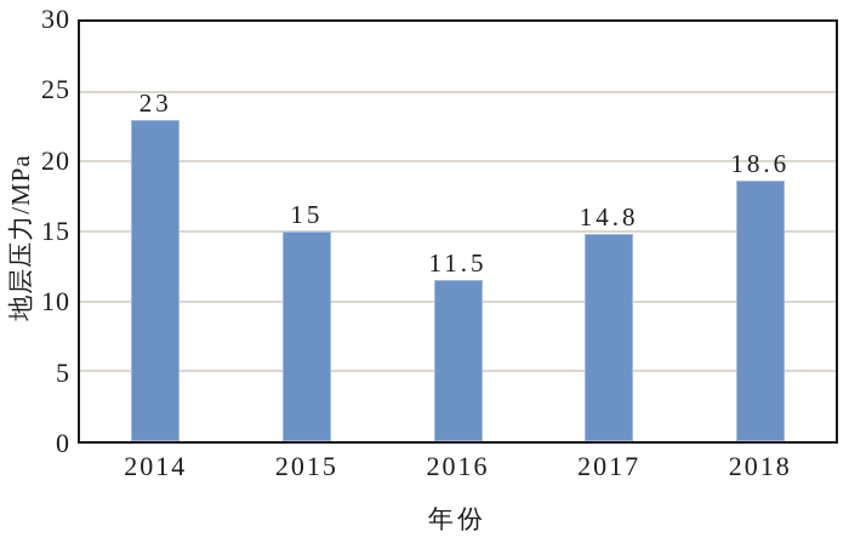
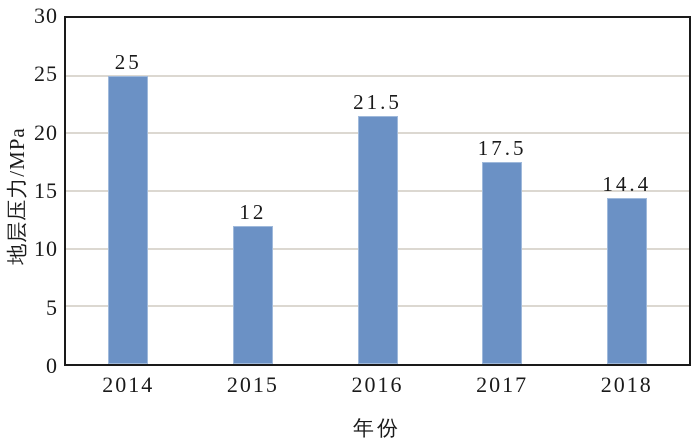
2014: 23 -> 25
2015: 15 -> 12
2016: 11.5 -> 21.5
2017: 14.8 -> 17.5
2018: 18.6 -> 14.4
